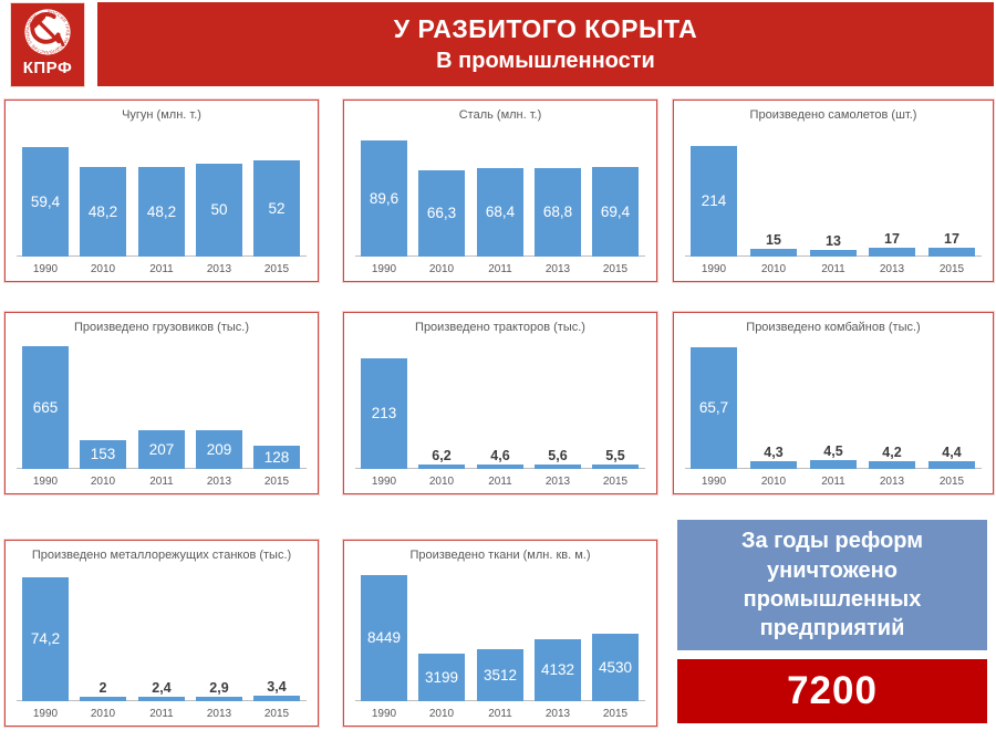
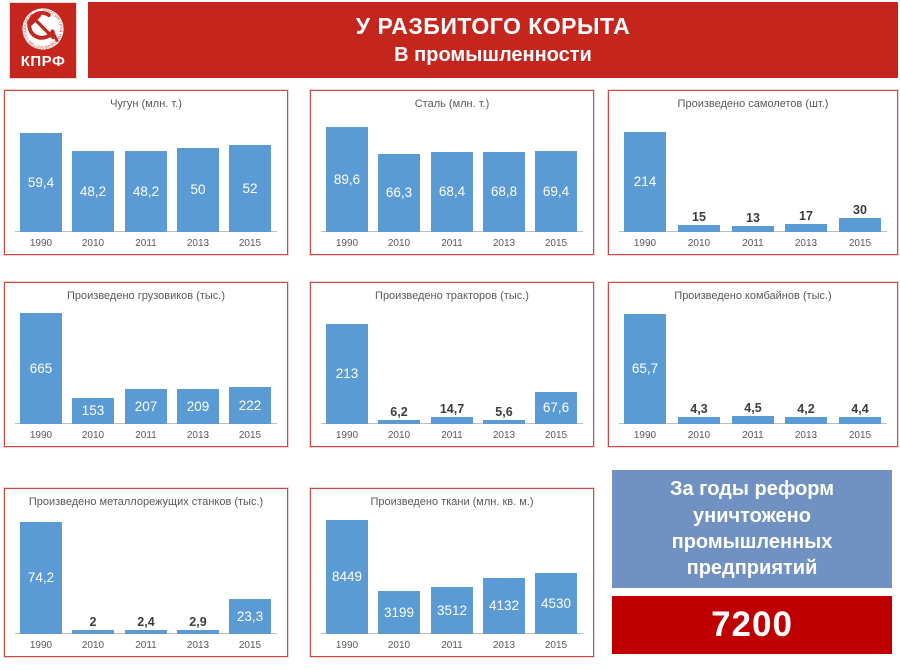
Произведено самолетов (шт.)/2015: 17 -> 30
Произведено грузовиков (тыс.)/2015: 128 -> 222
Произведено тракторов (тыс.)/2011: 4,6 -> 14,7
Произведено тракторов (тыс.)/2015: 5,5 -> 67,6
Произведено металлорежущих станков (тыс.)/2015: 3,4 -> 23,3
